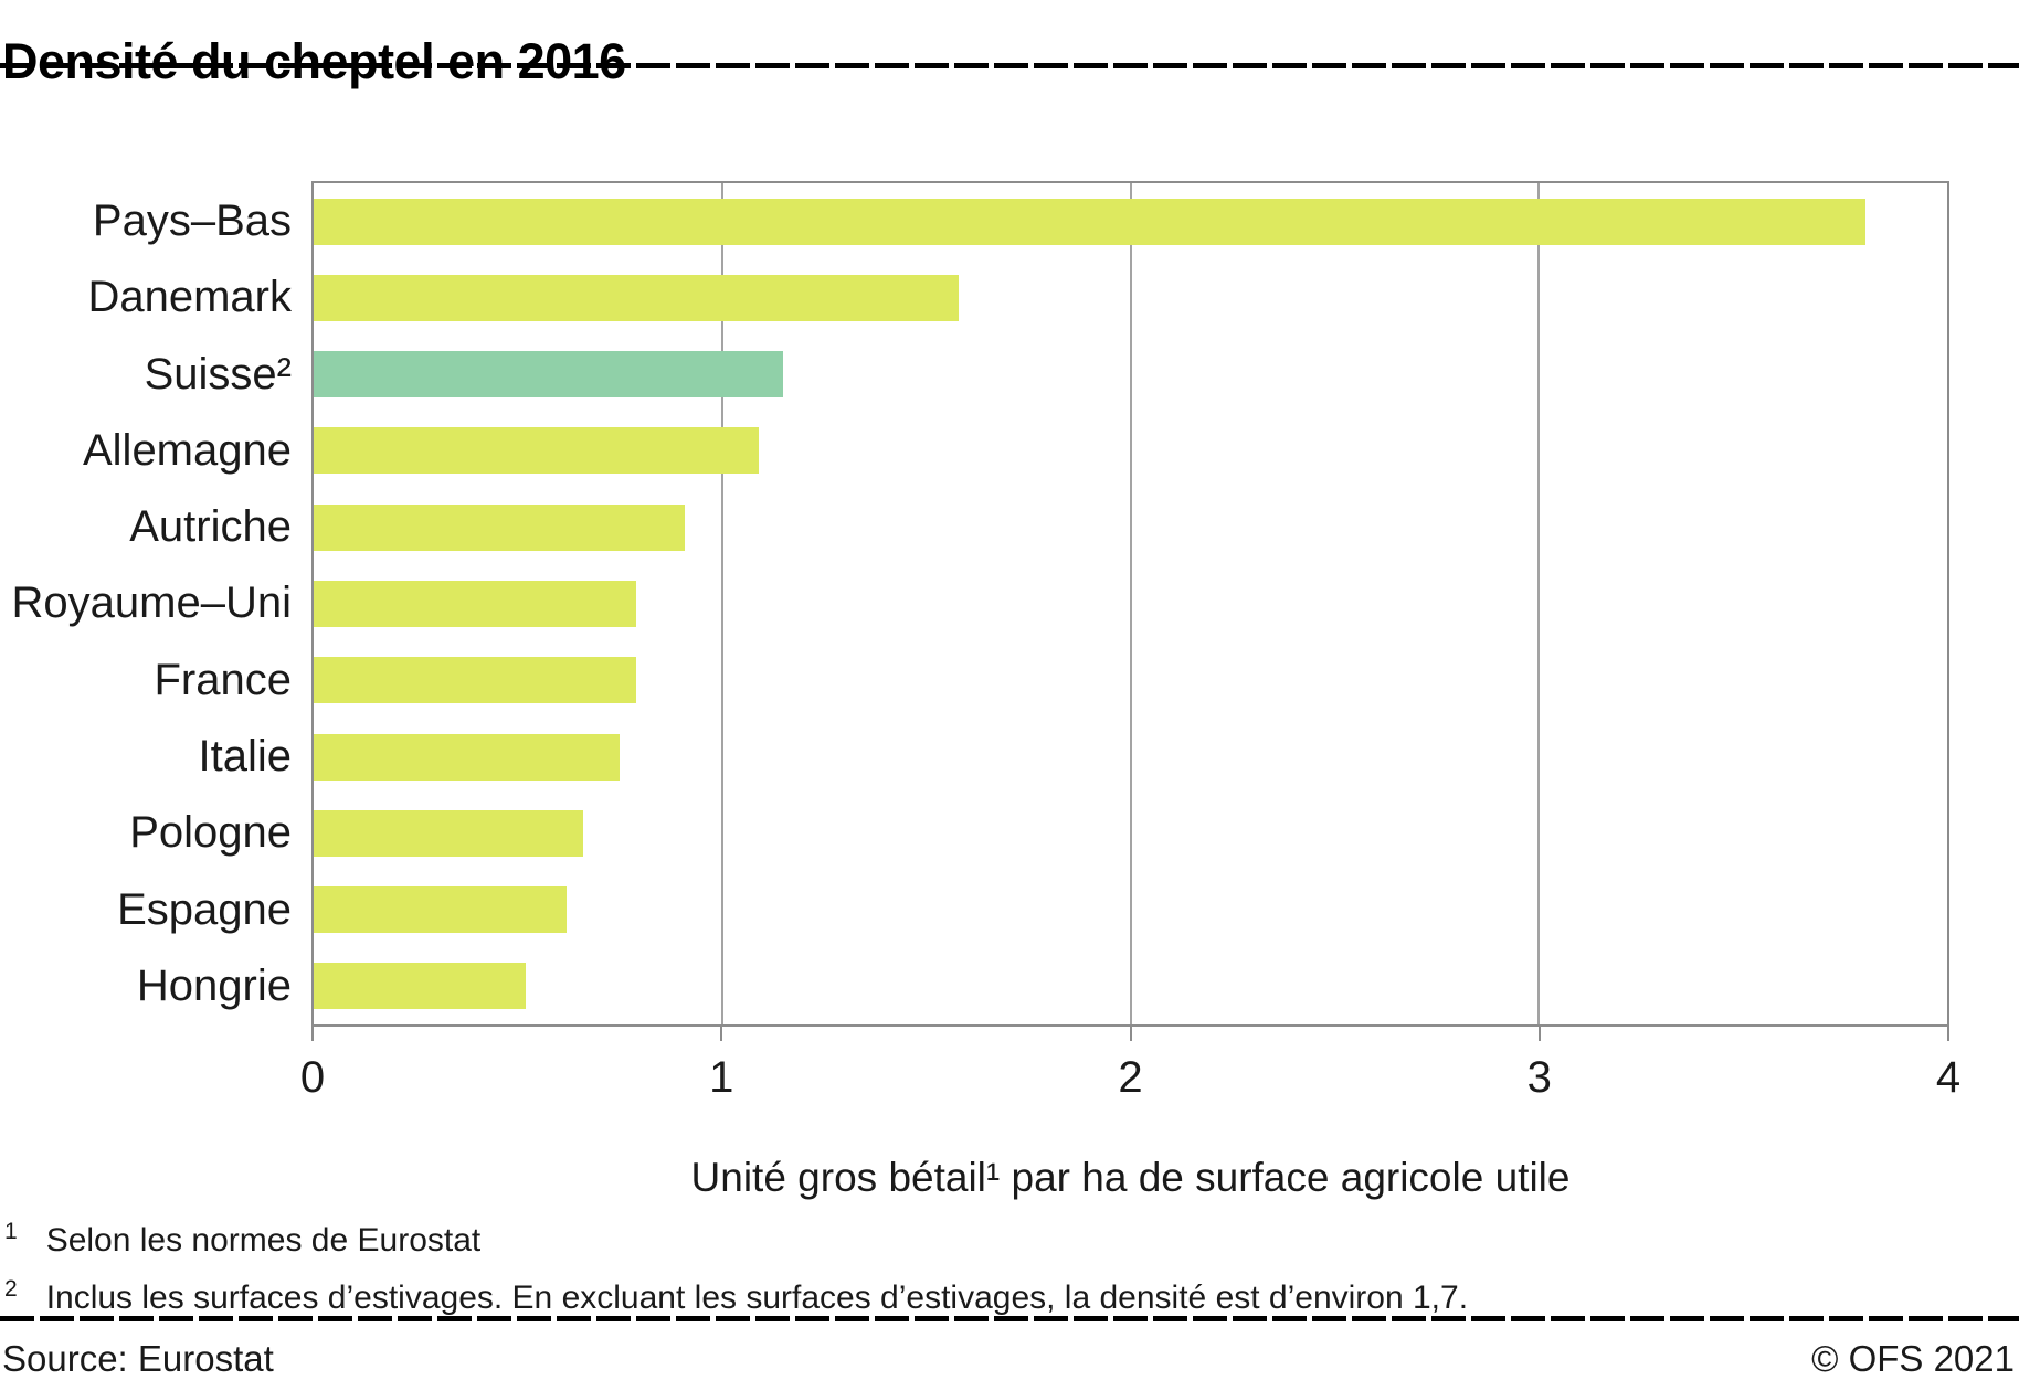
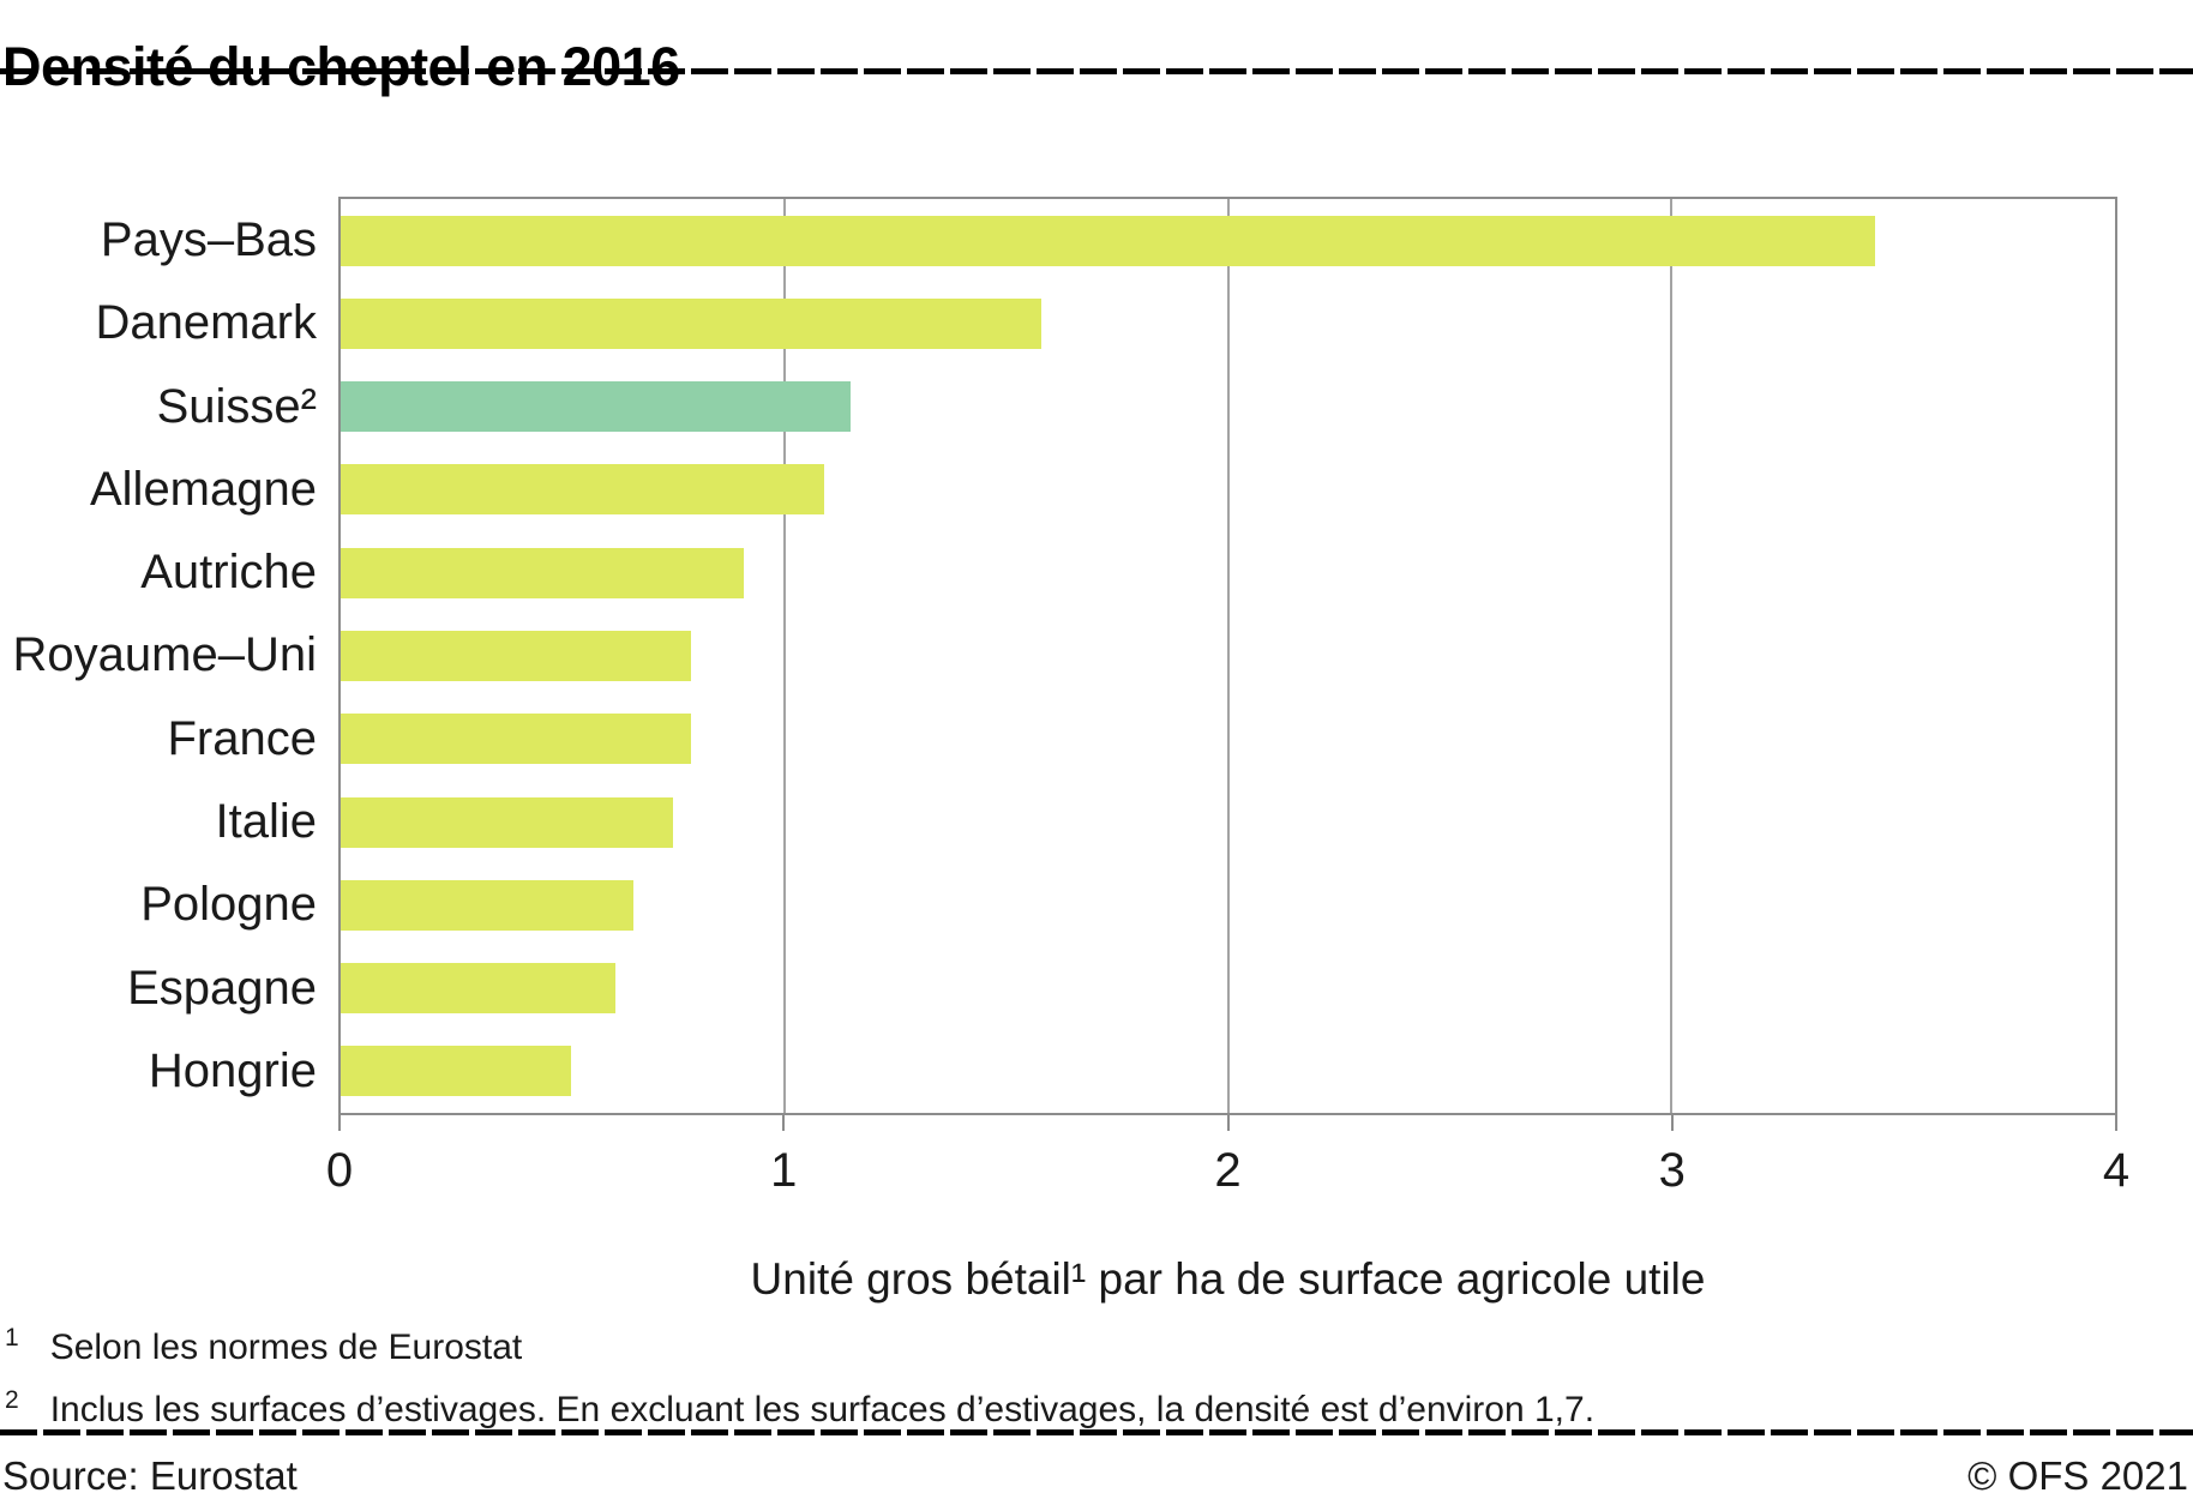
Pays–Bas: 3.80 -> 3.46
